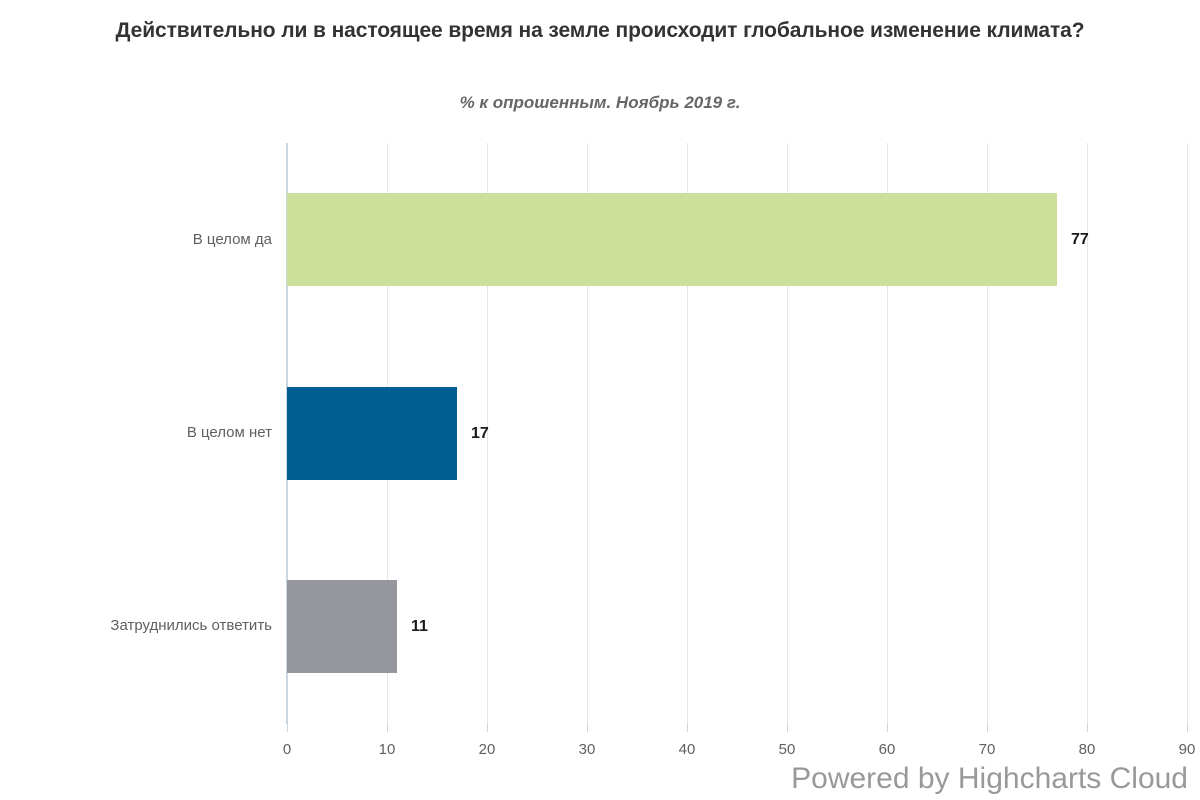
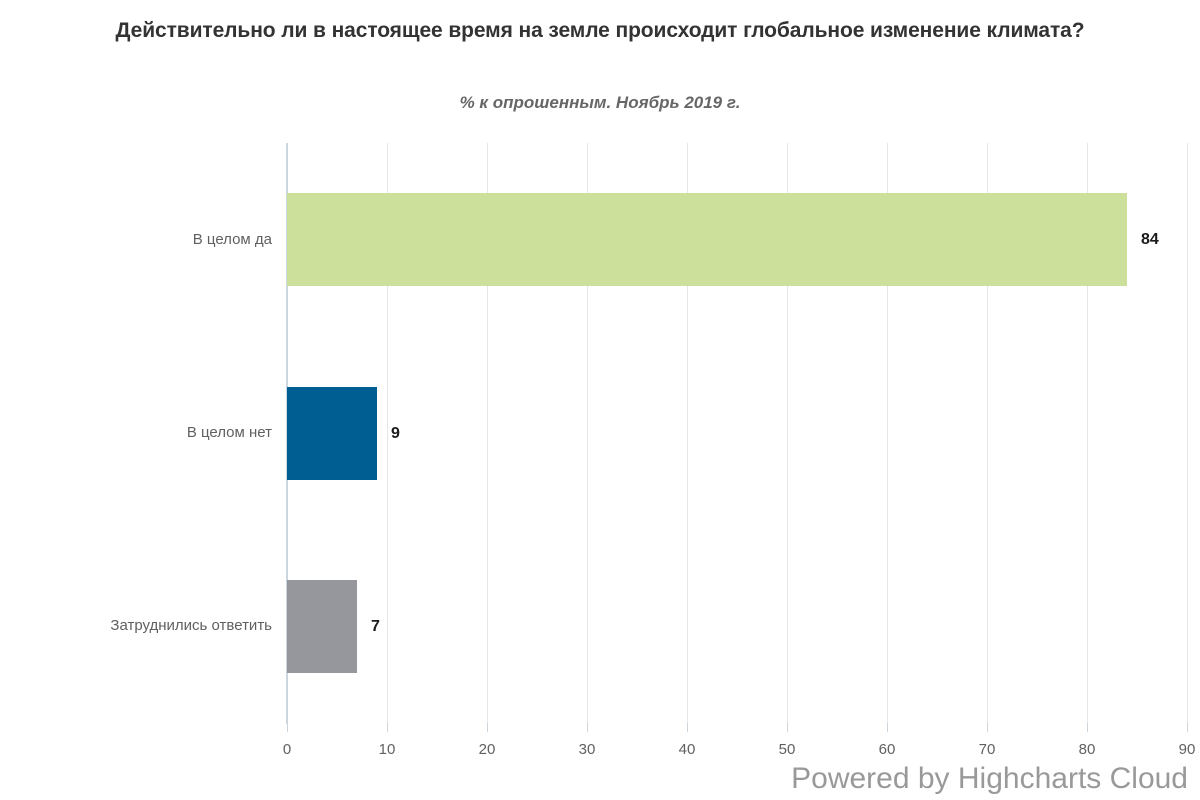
В целом да: 77 -> 84
В целом нет: 17 -> 9
Затруднились ответить: 11 -> 7
